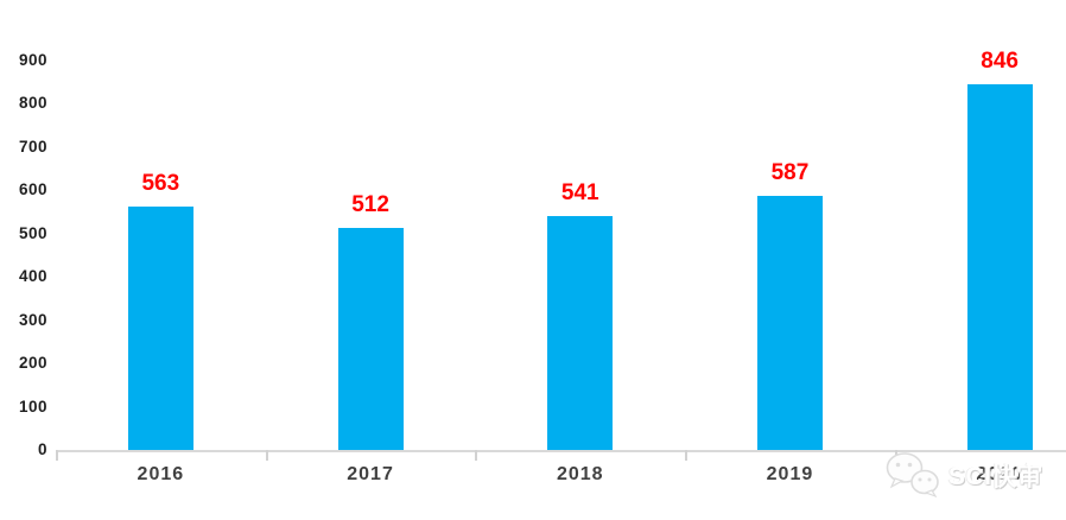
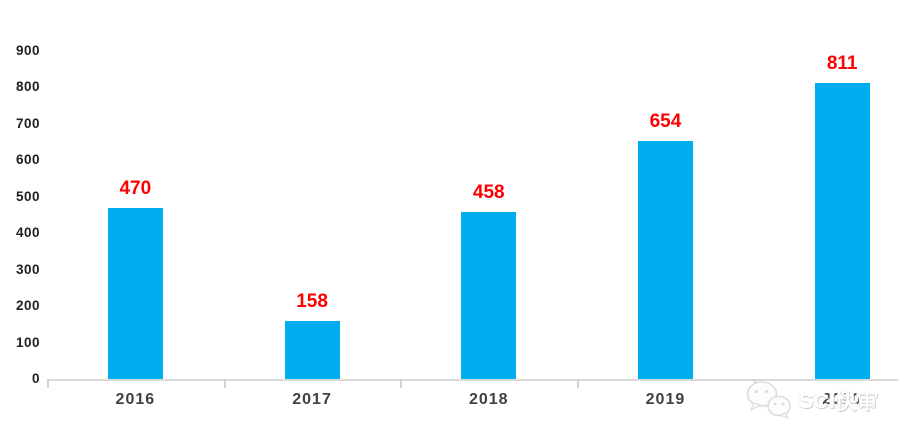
2016: 563 -> 470
2017: 512 -> 158
2018: 541 -> 458
2019: 587 -> 654
2020: 846 -> 811
